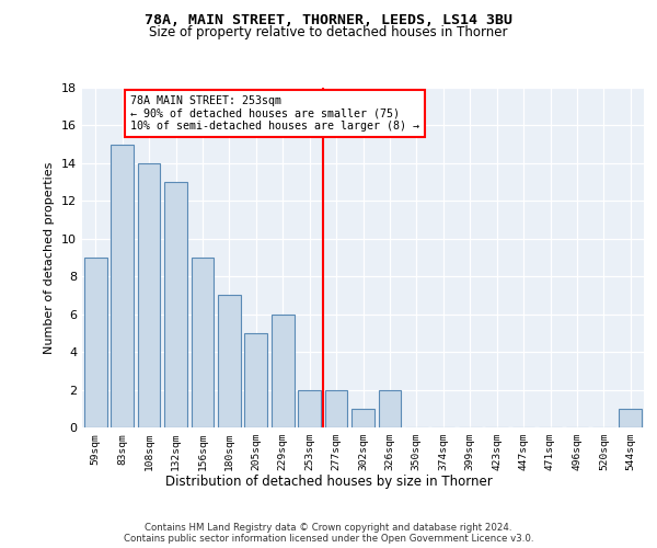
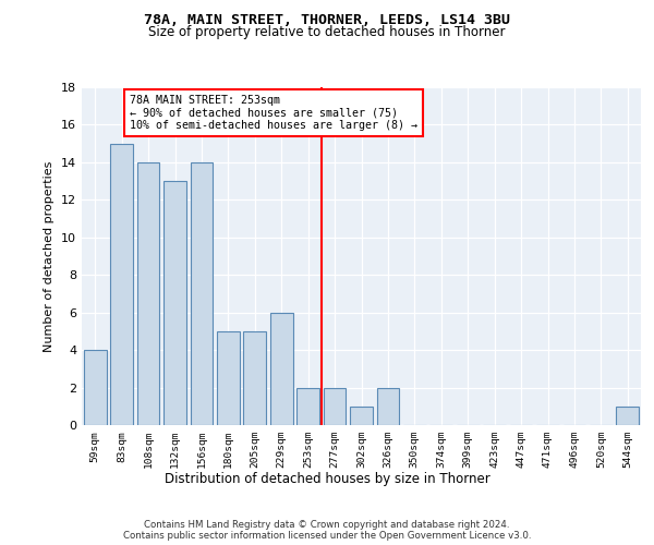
59sqm: 9 -> 4
156sqm: 9 -> 14
180sqm: 7 -> 5
